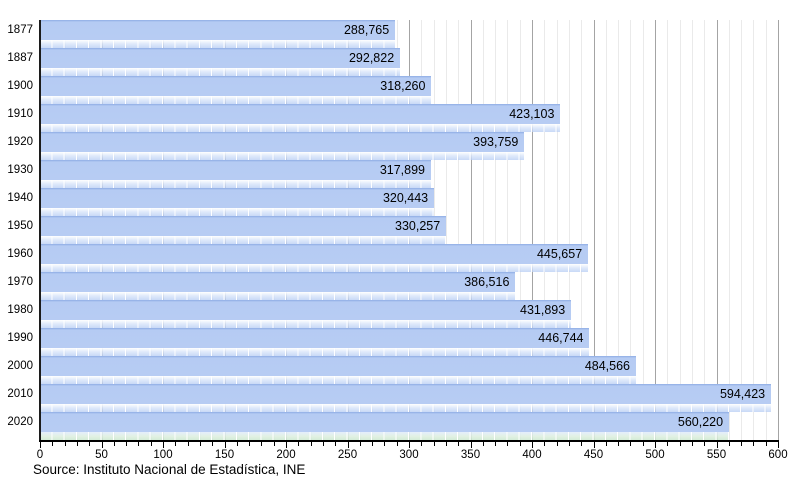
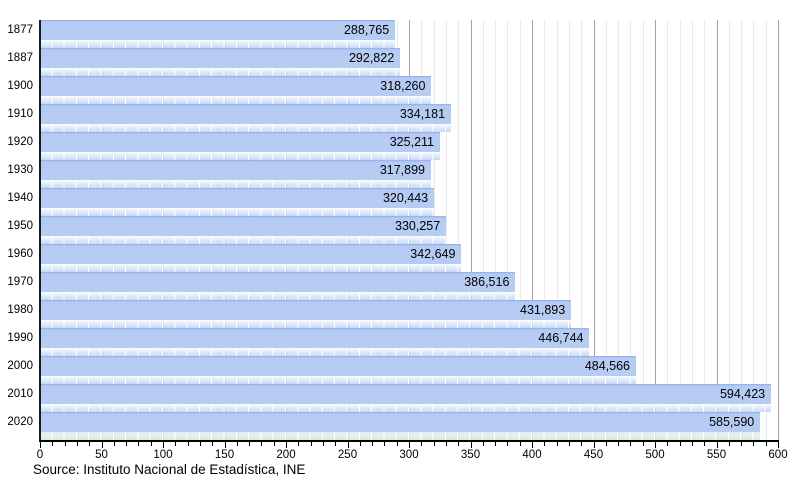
1910: 423,103 -> 334,181
1920: 393,759 -> 325,211
1960: 445,657 -> 342,649
2020: 560,220 -> 585,590
